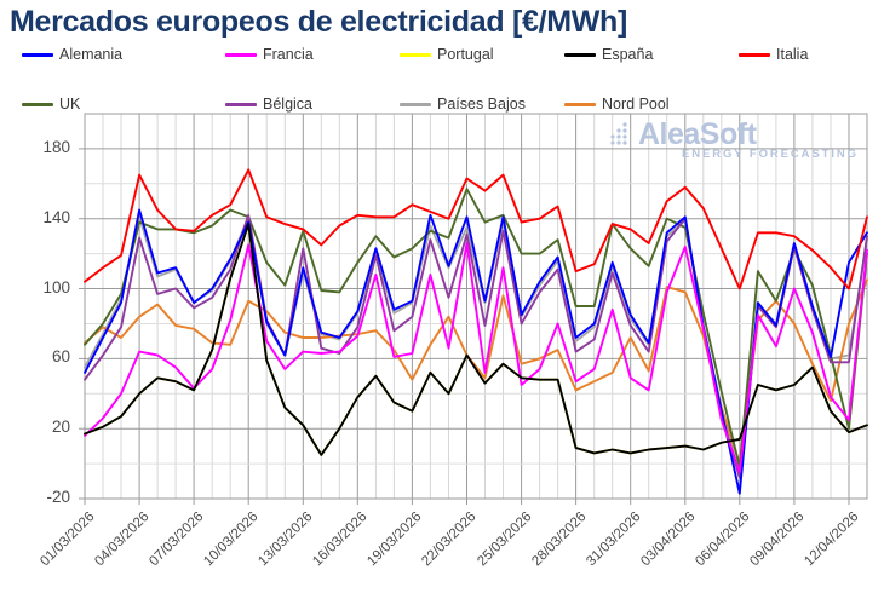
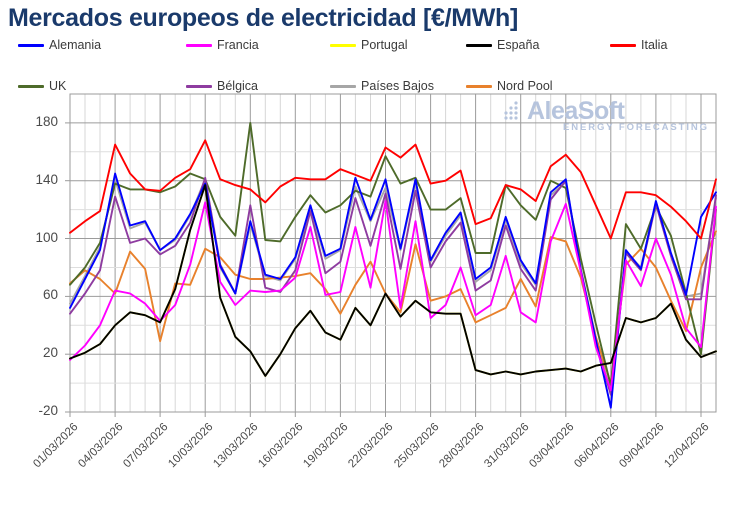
Nord Pool/04/03/2026: 84 -> 62
Nord Pool/07/03/2026: 77 -> 29
UK/13/03/2026: 133 -> 180
